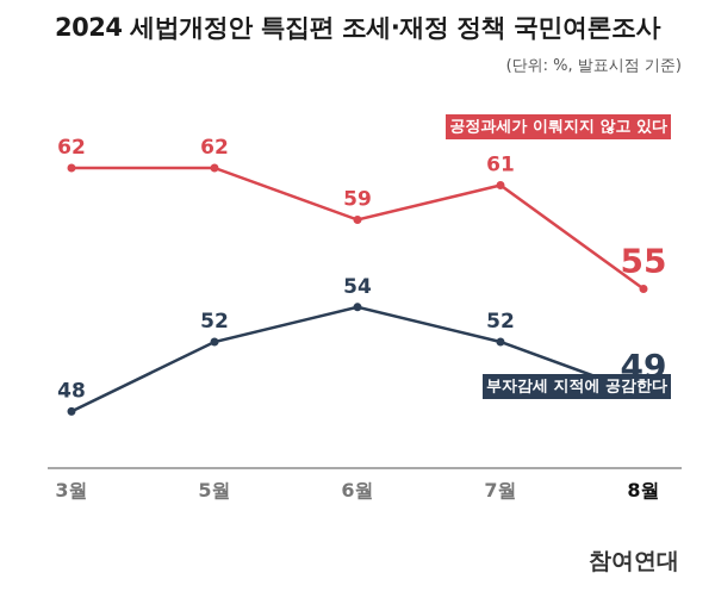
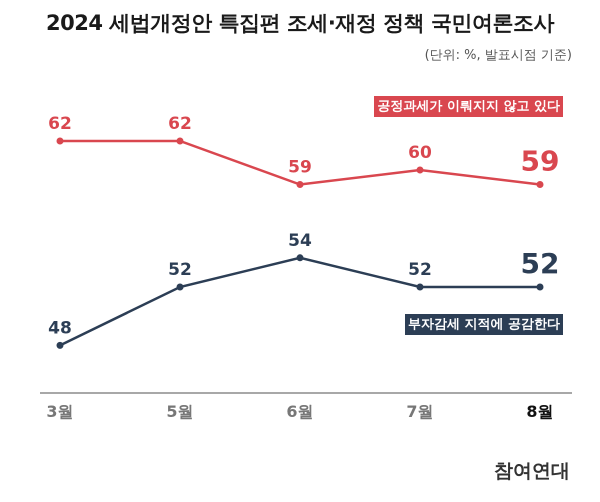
공정과세가 이뤄지지 않고 있다/7월: 61 -> 60
공정과세가 이뤄지지 않고 있다/8월: 55 -> 59
부자감세 지적에 공감한다/8월: 49 -> 52
